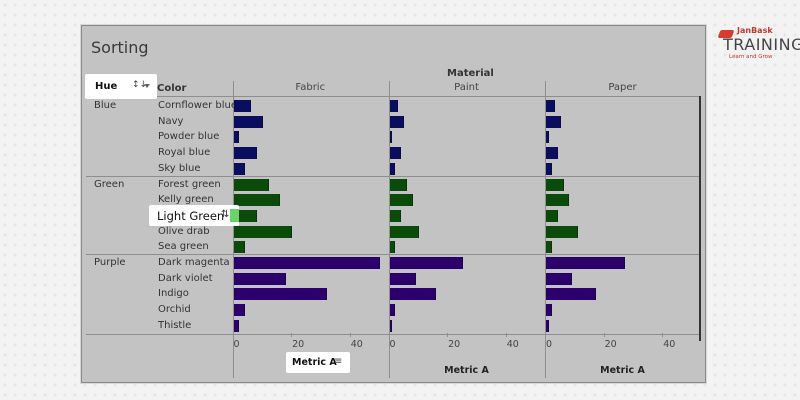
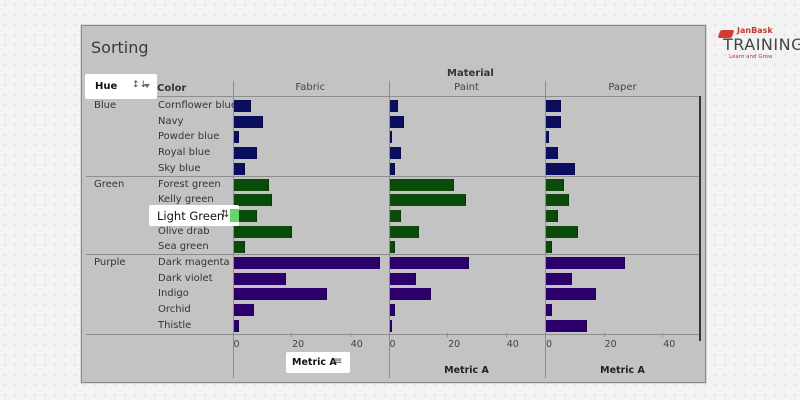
Paper/Cornflower blue: 3 -> 5
Paper/Sky blue: 2 -> 10
Paint/Forest green: 6 -> 22
Fabric/Kelly green: 16 -> 13
Paint/Kelly green: 8 -> 26
Paint/Dark magenta: 25 -> 27
Paint/Indigo: 16 -> 14
Fabric/Orchid: 4 -> 7
Paper/Thistle: 1 -> 14
